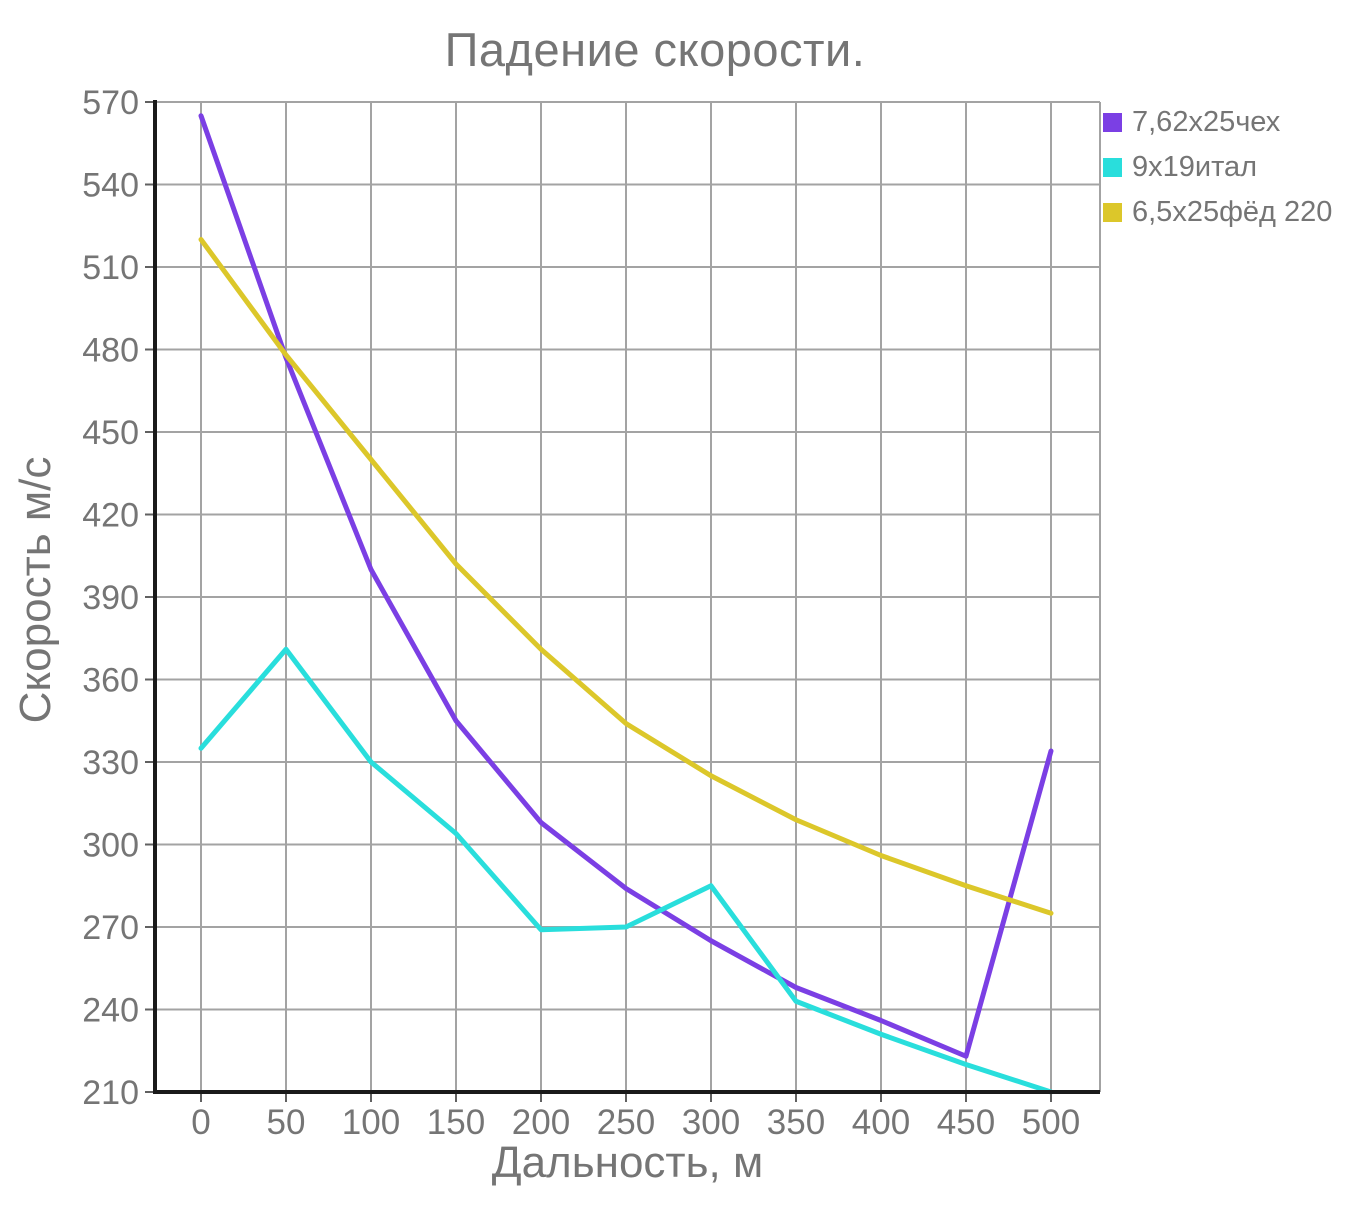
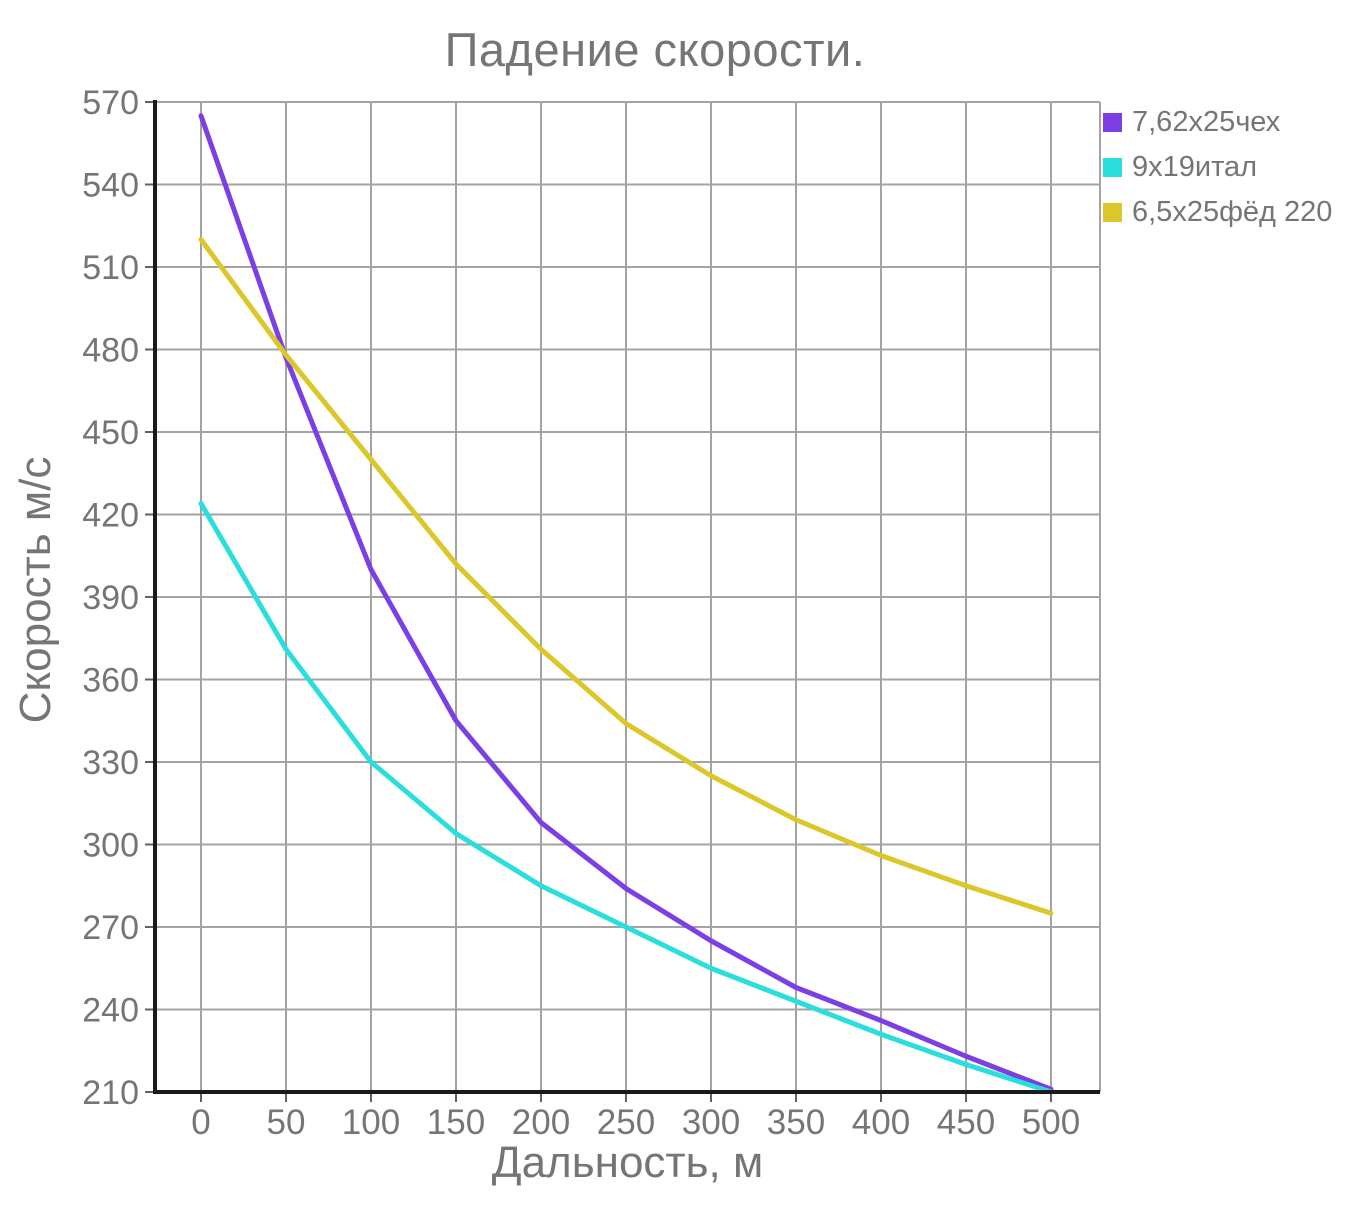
9х19итал/0: 335 -> 424
9х19итал/200: 269 -> 285
9х19итал/300: 285 -> 255
7,62х25чех/500: 334 -> 211
